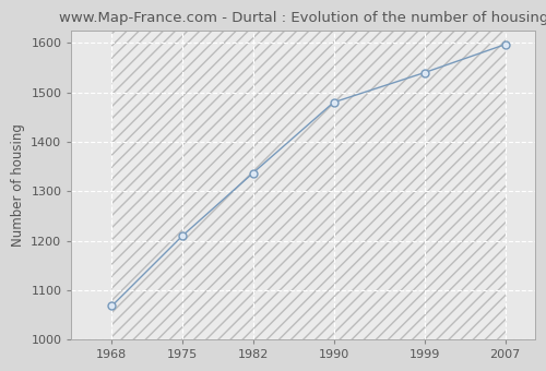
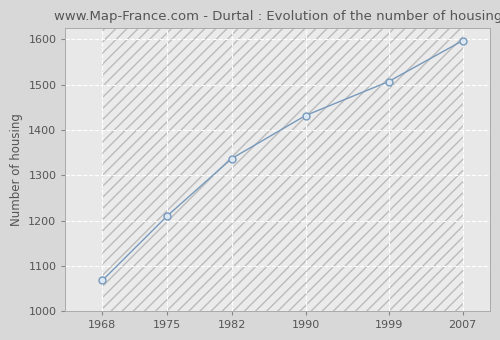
1990: 1480 -> 1432
1999: 1540 -> 1507
